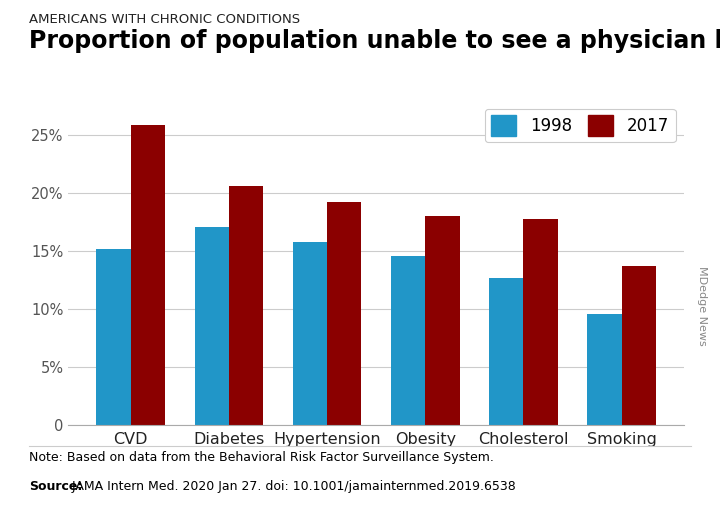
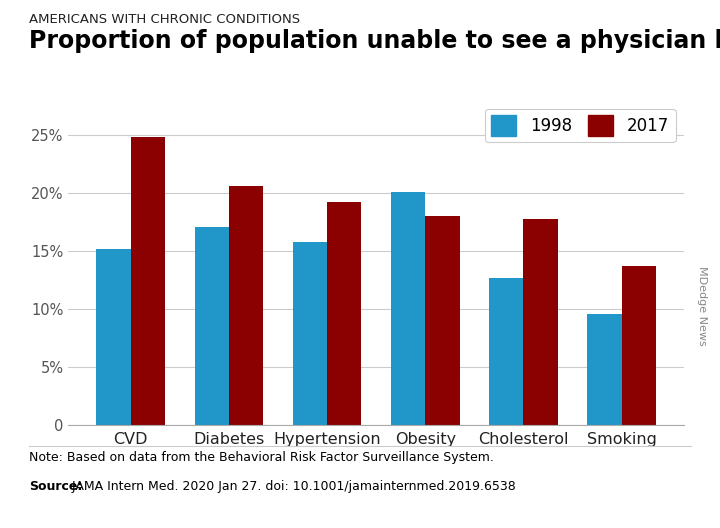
2017/CVD: 25.9% -> 24.8%
1998/Obesity: 14.6% -> 20.1%
